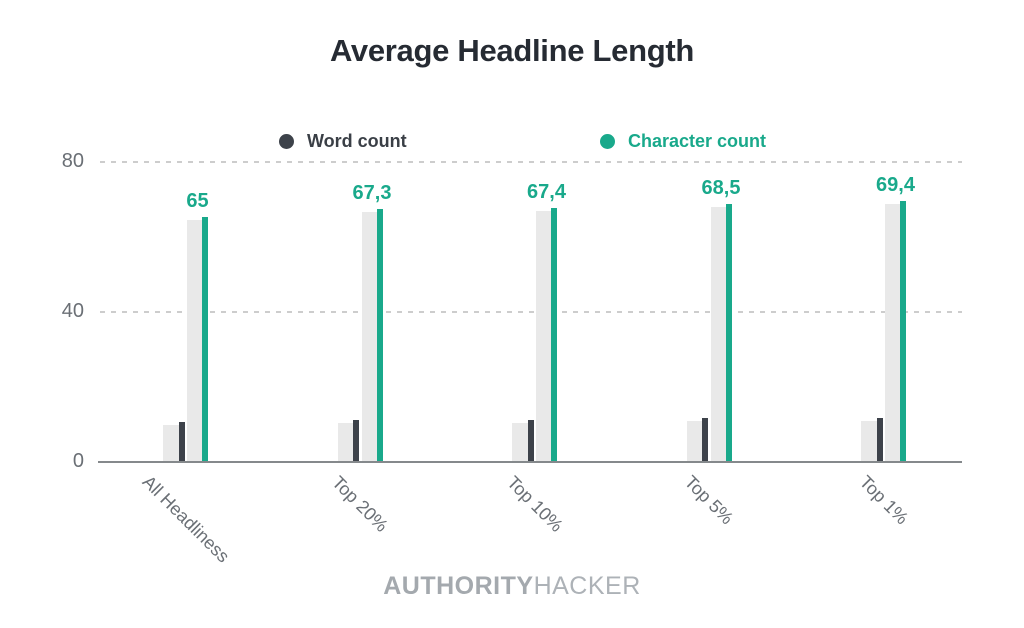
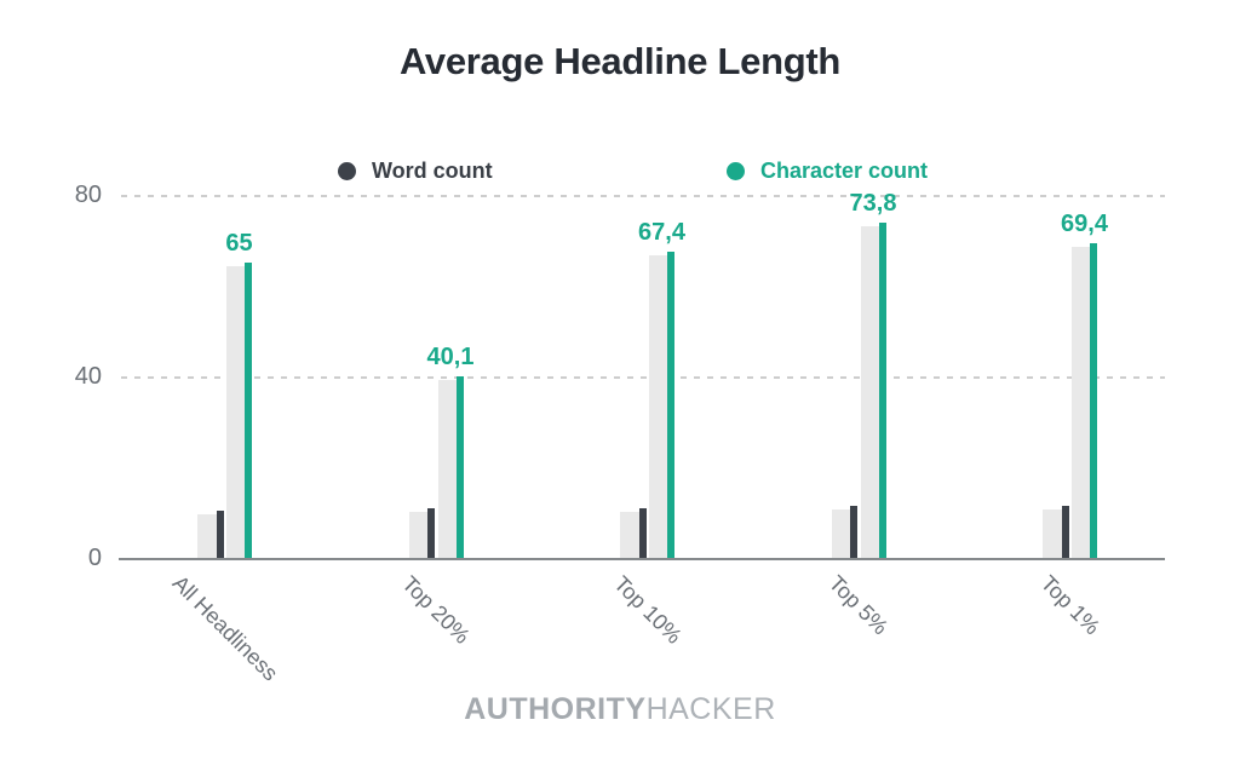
Character count/Top 20%: 67,3 -> 40,1
Character count/Top 5%: 68,5 -> 73,8
